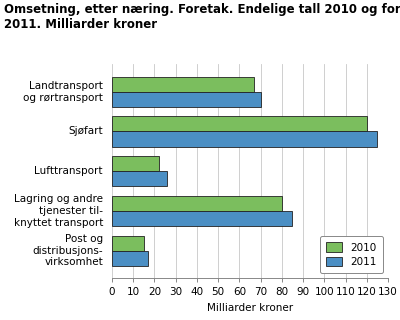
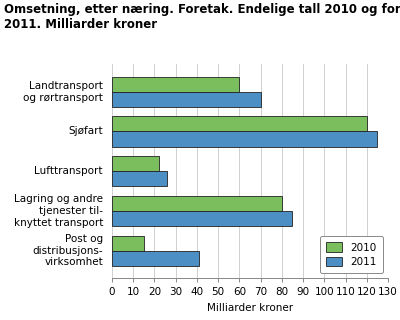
2010/Landtransport og rørtransport: 67 -> 60
2011/Post og distribusjons- virksomhet: 17 -> 41
